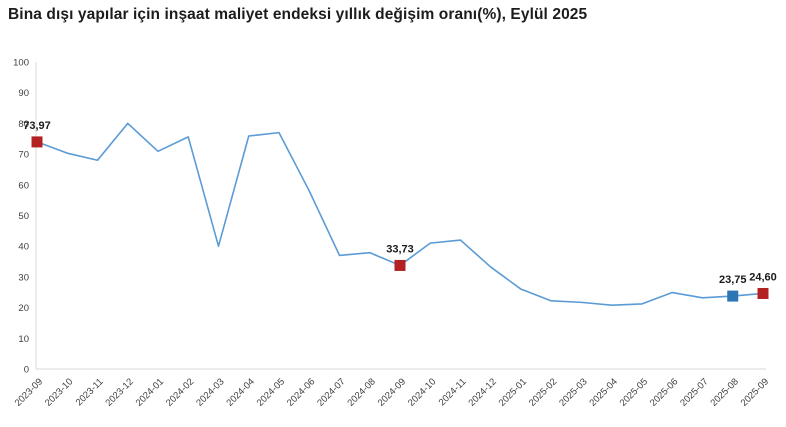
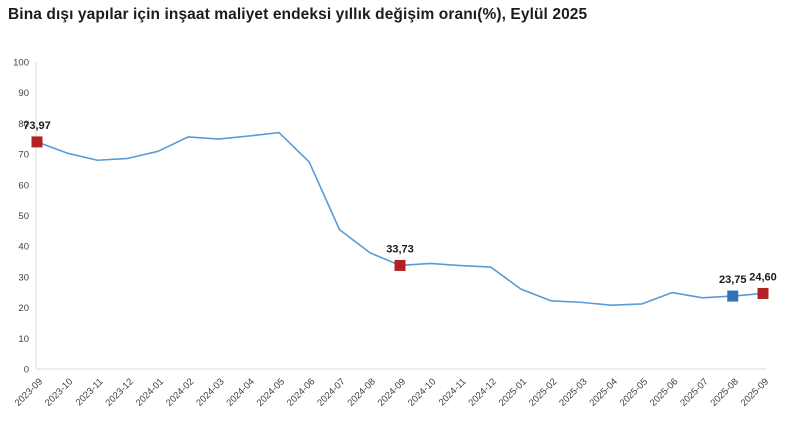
2023-12: 80 -> 69
2024-03: 40 -> 75
2024-06: 58 -> 67
2024-07: 37 -> 45
2024-10: 41 -> 34
2024-11: 42 -> 34
